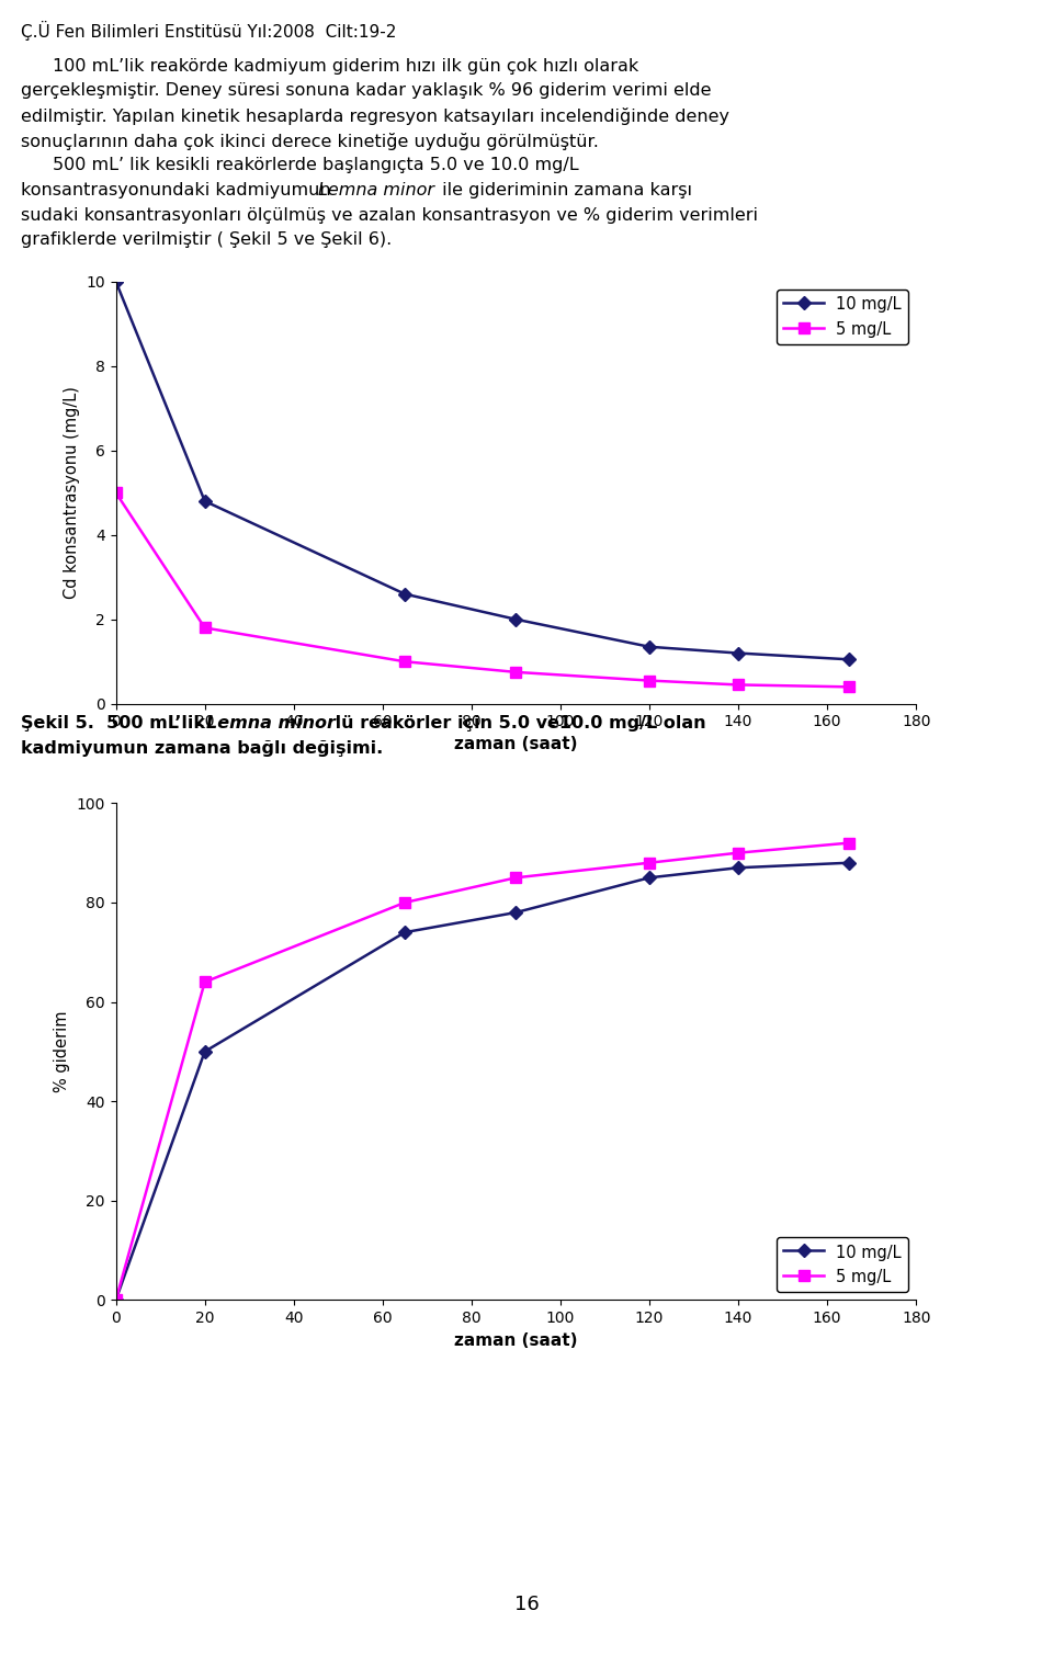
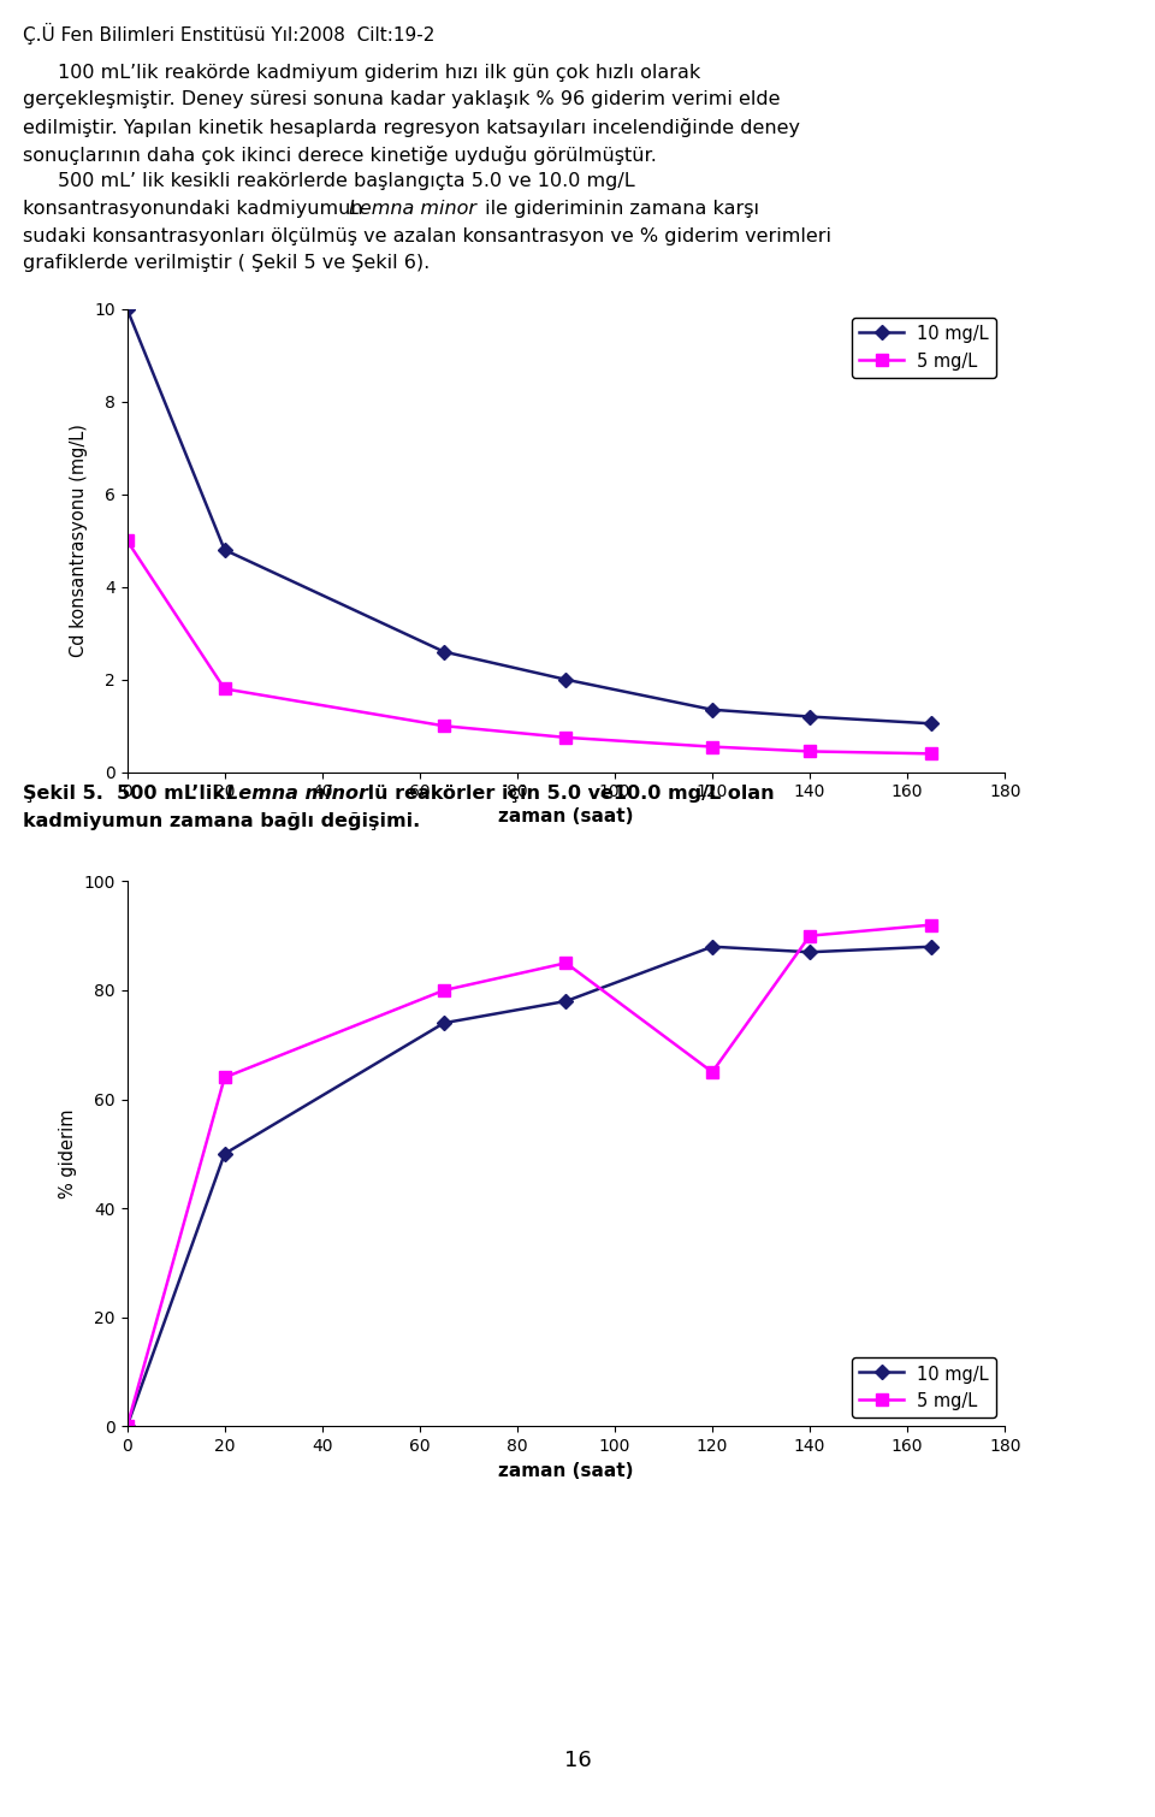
10 mg/L/120: 85 -> 88
5 mg/L/120: 88 -> 65
